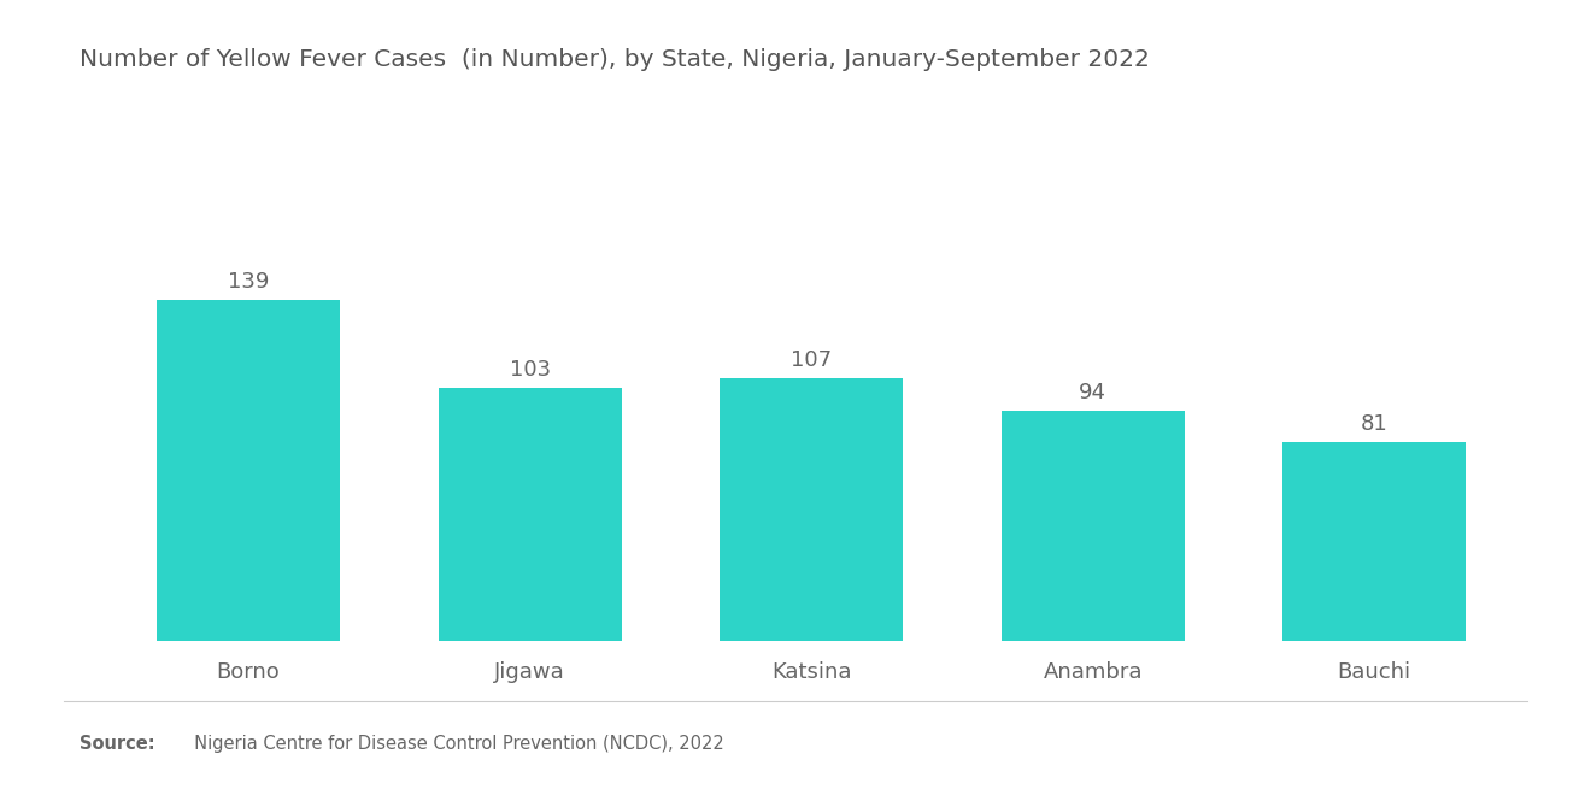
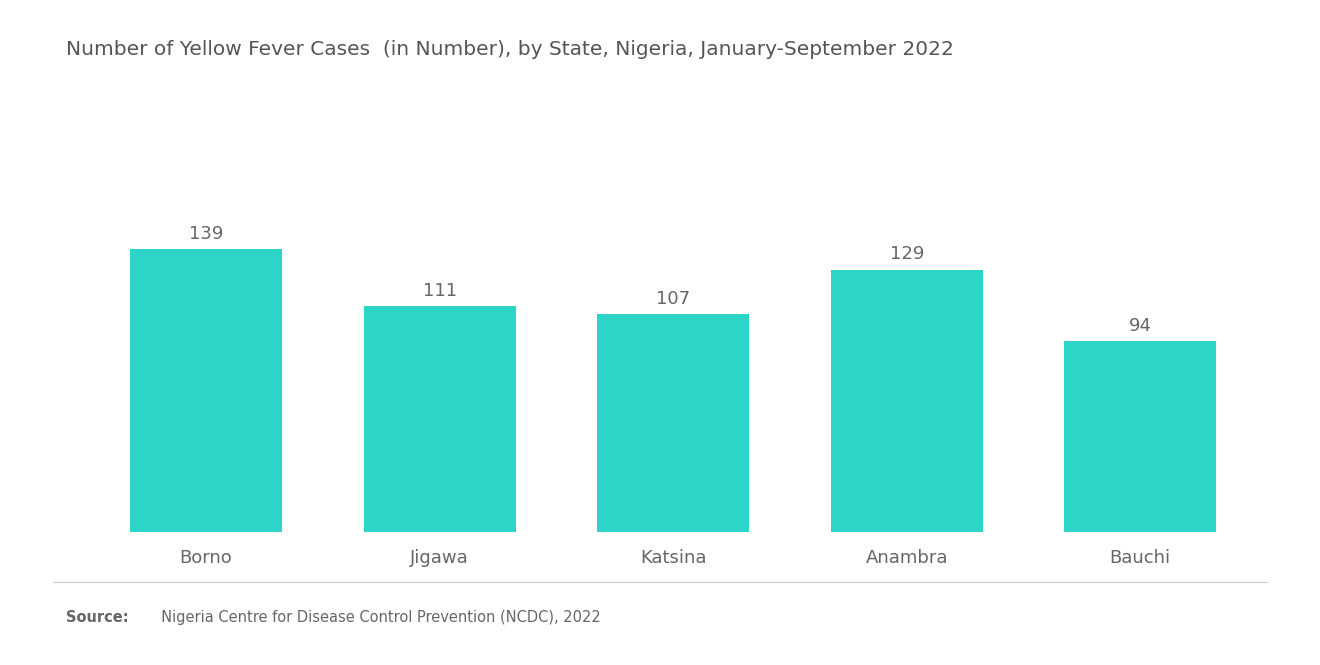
Jigawa: 103 -> 111
Anambra: 94 -> 129
Bauchi: 81 -> 94
